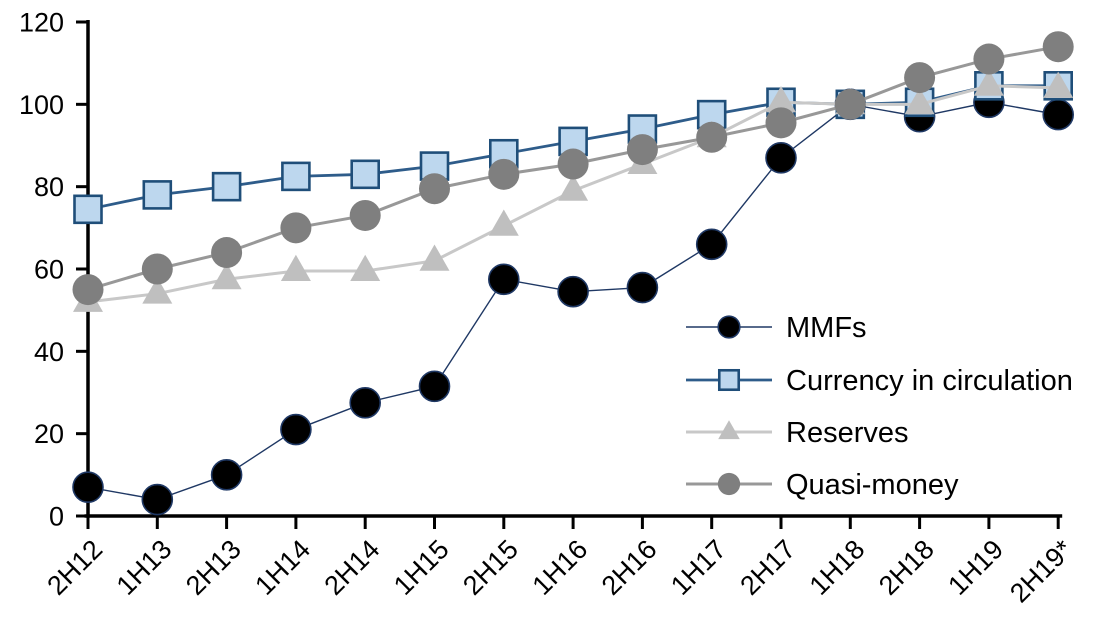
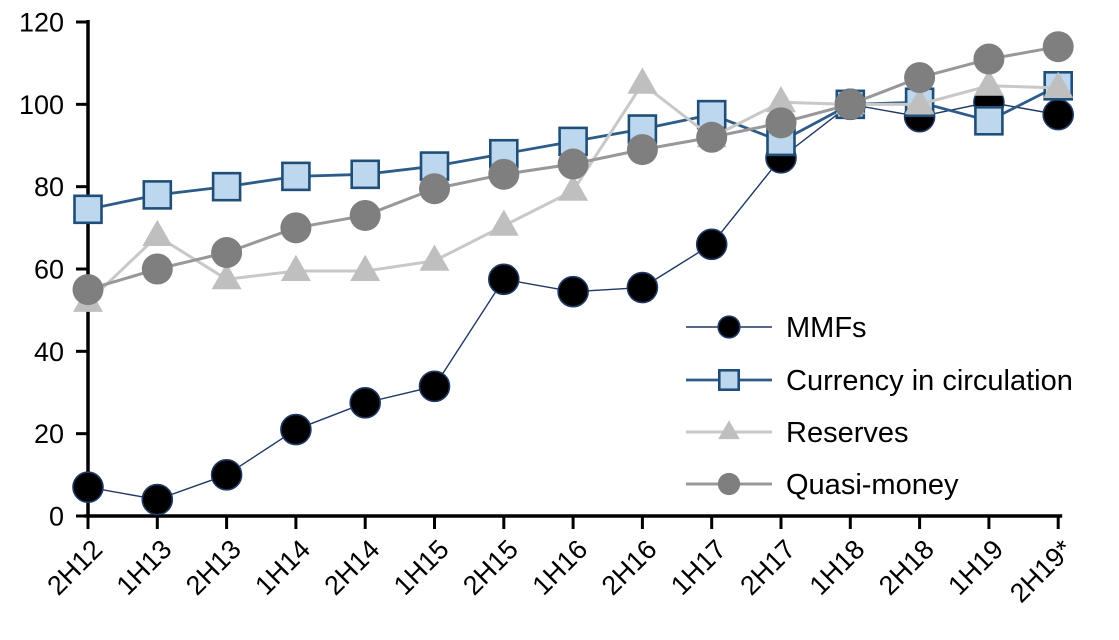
Reserves/1H13: 54 -> 68
Reserves/2H16: 86 -> 105
Currency in circulation/2H17: 100 -> 91
Currency in circulation/1H19: 104 -> 96
